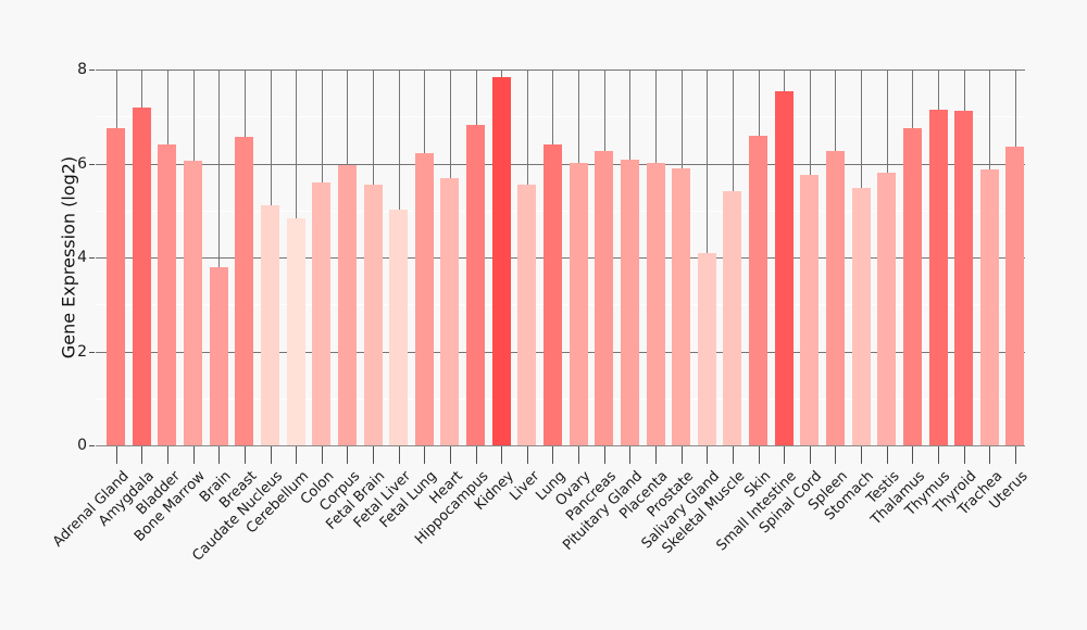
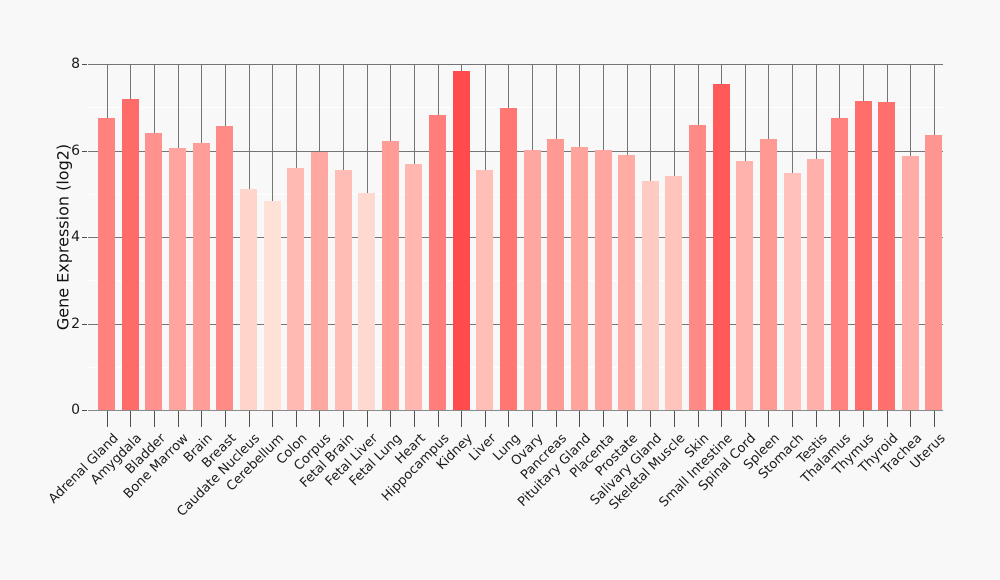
Brain: 3.8 -> 6.2
Lung: 6.4 -> 7.0
Salivary Gland: 4.1 -> 5.3
